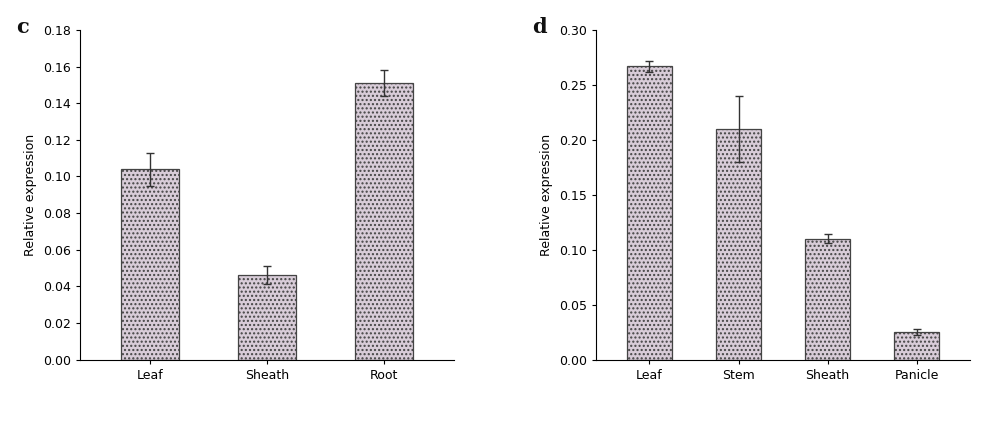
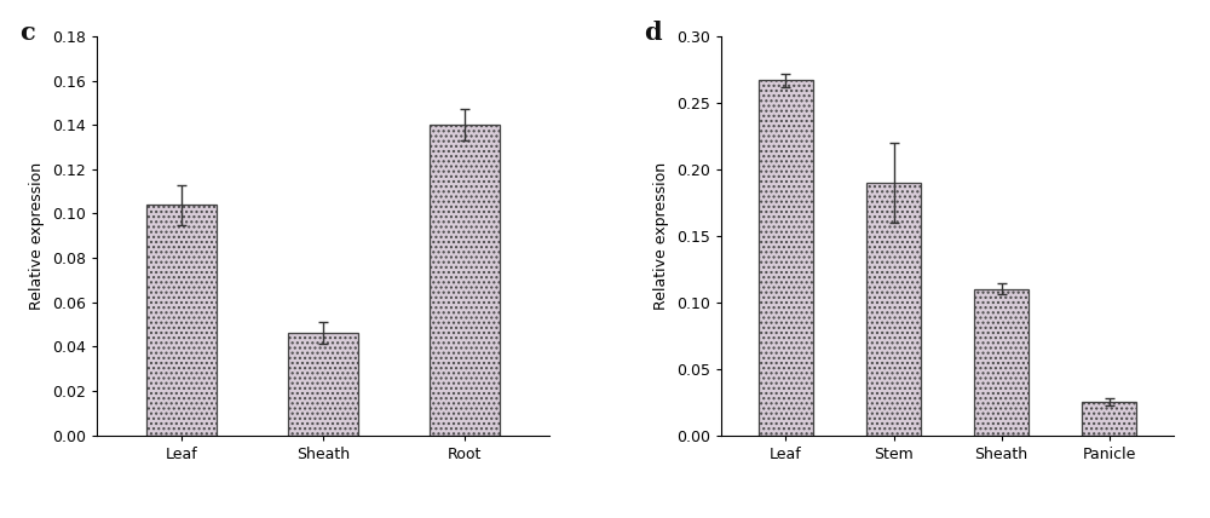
Root: 0.151 -> 0.140
Stem: 0.210 -> 0.190
